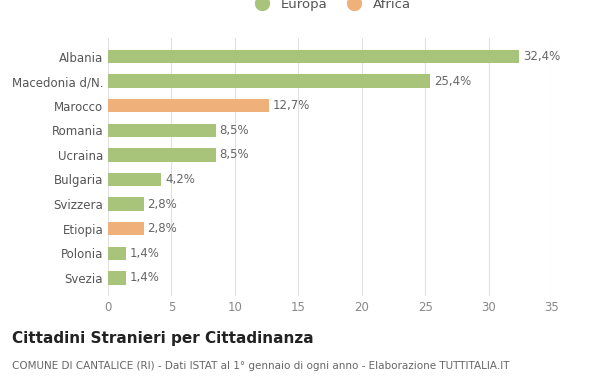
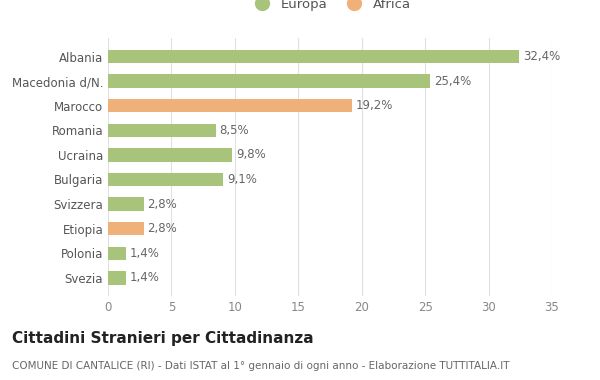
Marocco: 12,7% -> 19,2%
Ucraina: 8,5% -> 9,8%
Bulgaria: 4,2% -> 9,1%
